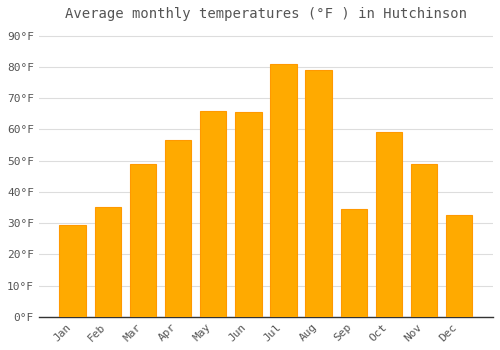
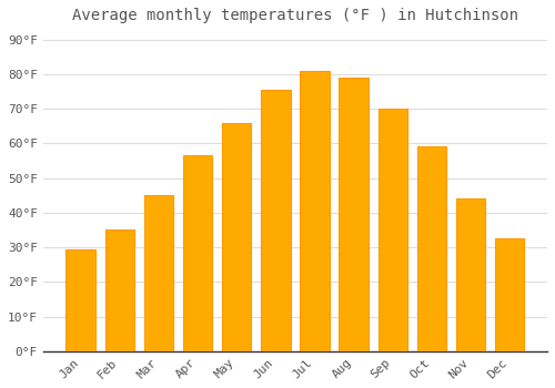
Mar: 49.0°F -> 45.0°F
Jun: 65.5°F -> 75.5°F
Sep: 34.5°F -> 70.0°F
Nov: 49.0°F -> 44.0°F
